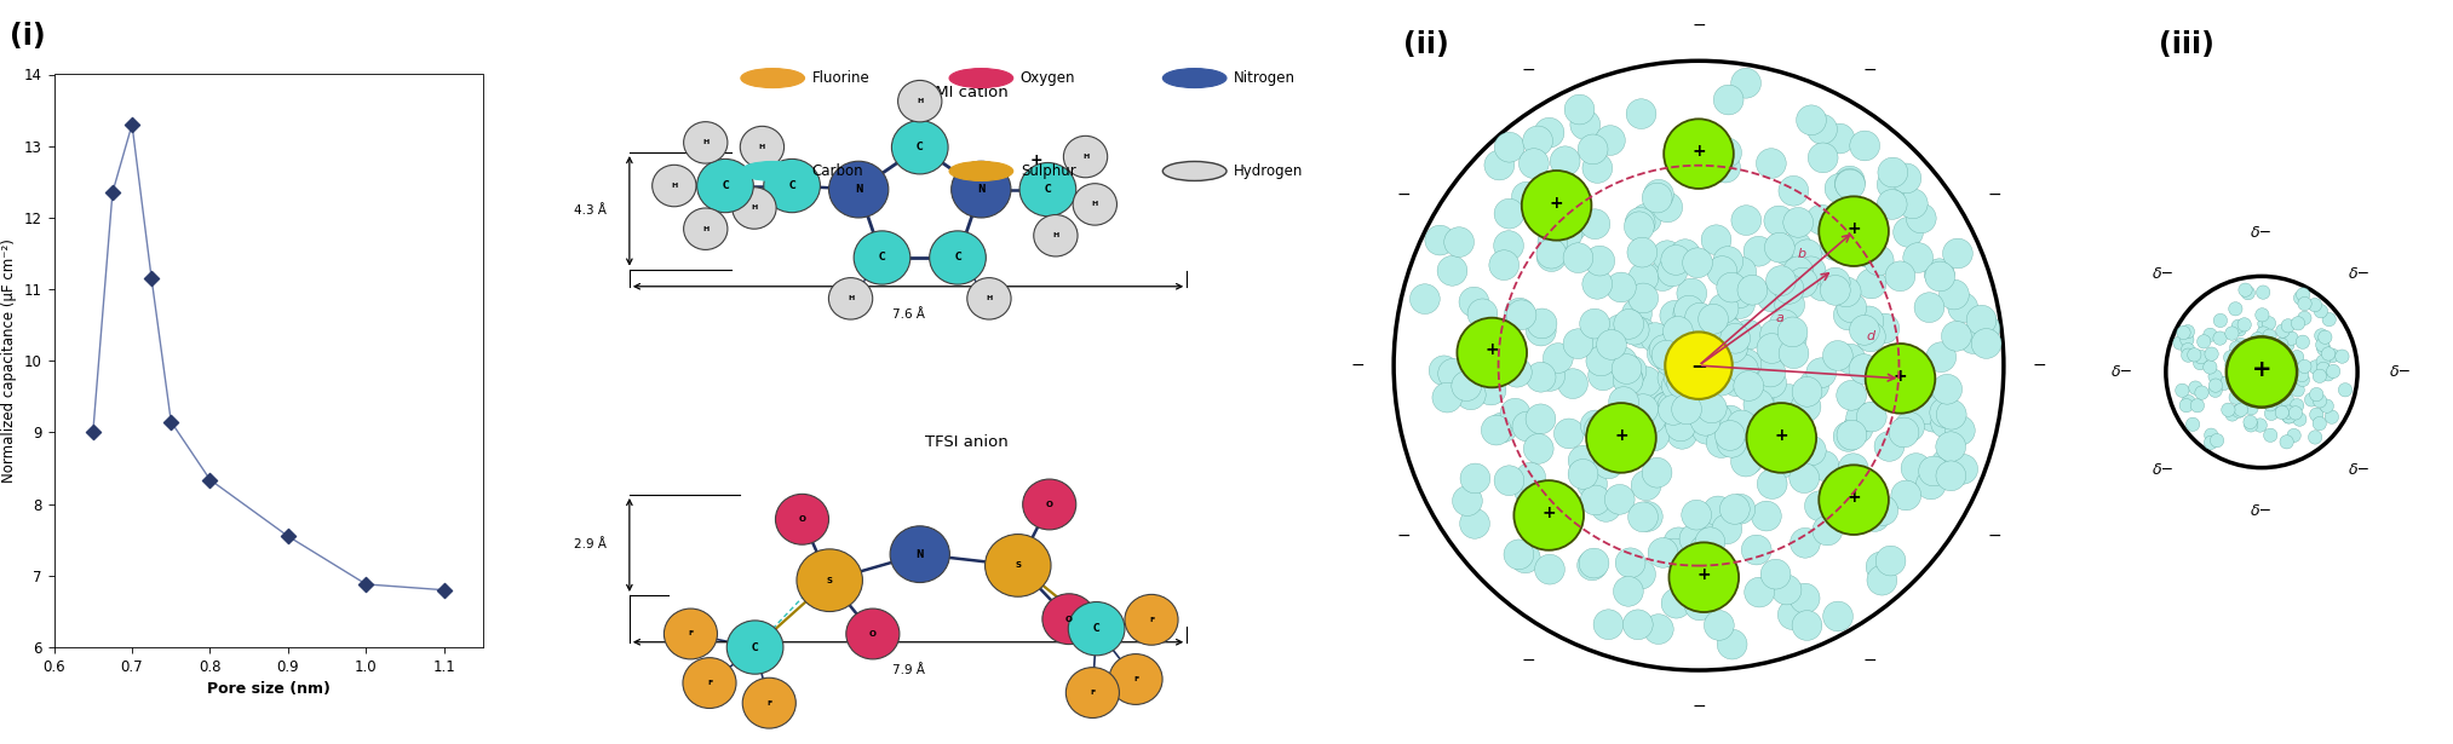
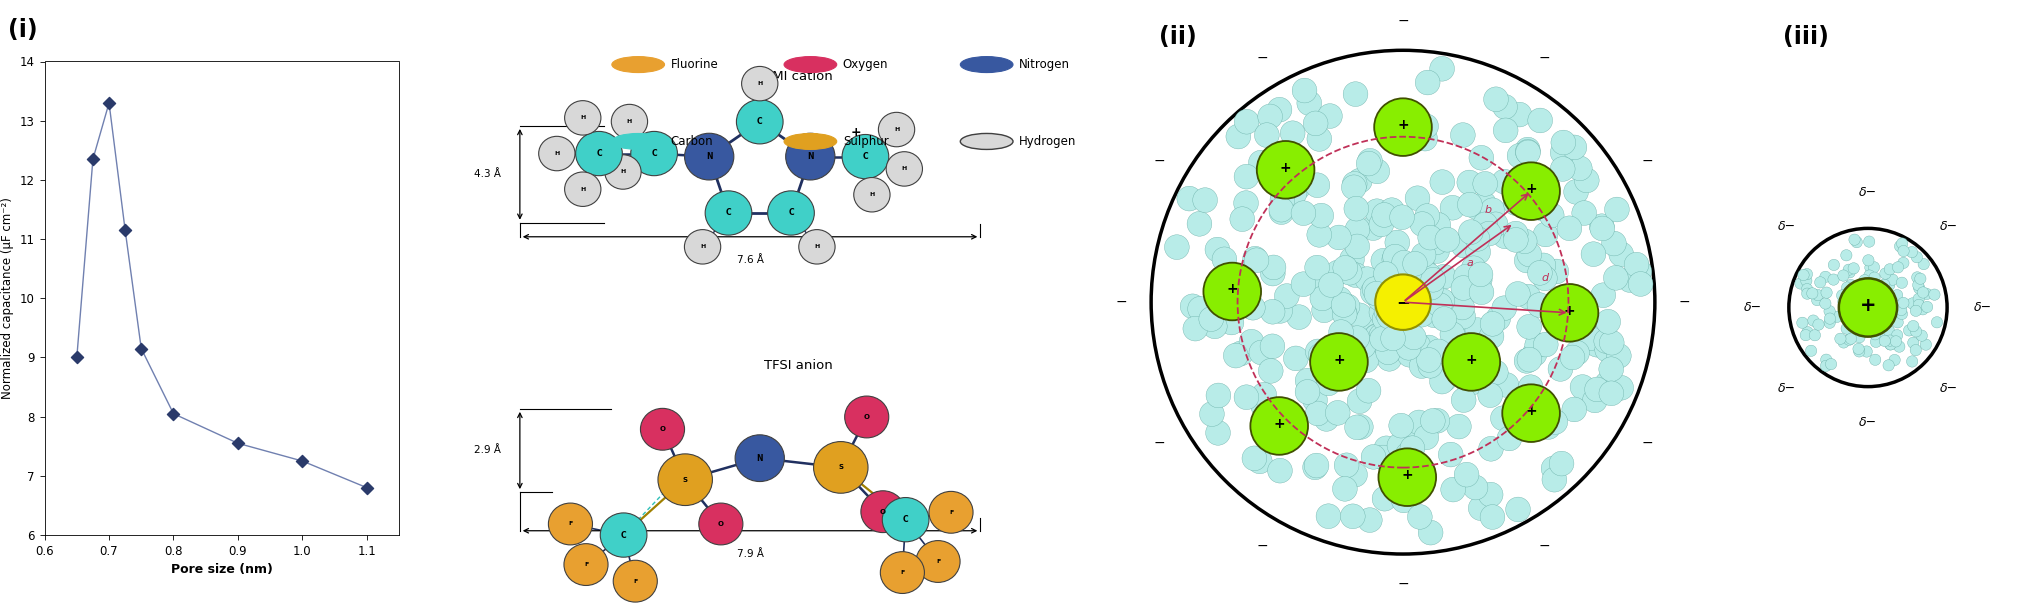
0.8: 8.34 -> 8.05
1.0: 6.88 -> 7.25
